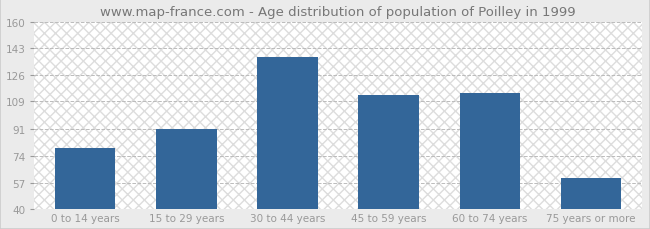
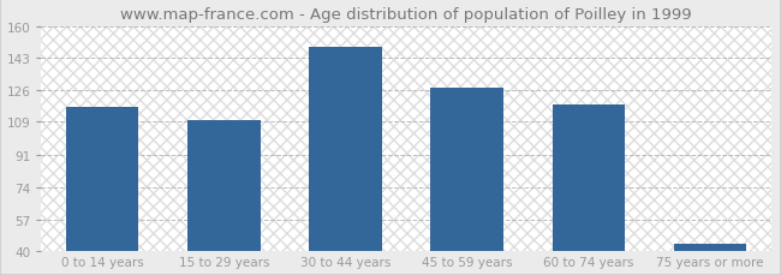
0 to 14 years: 79 -> 117
15 to 29 years: 91 -> 110
30 to 44 years: 137 -> 149
45 to 59 years: 113 -> 127
60 to 74 years: 114 -> 118
75 years or more: 60 -> 44
